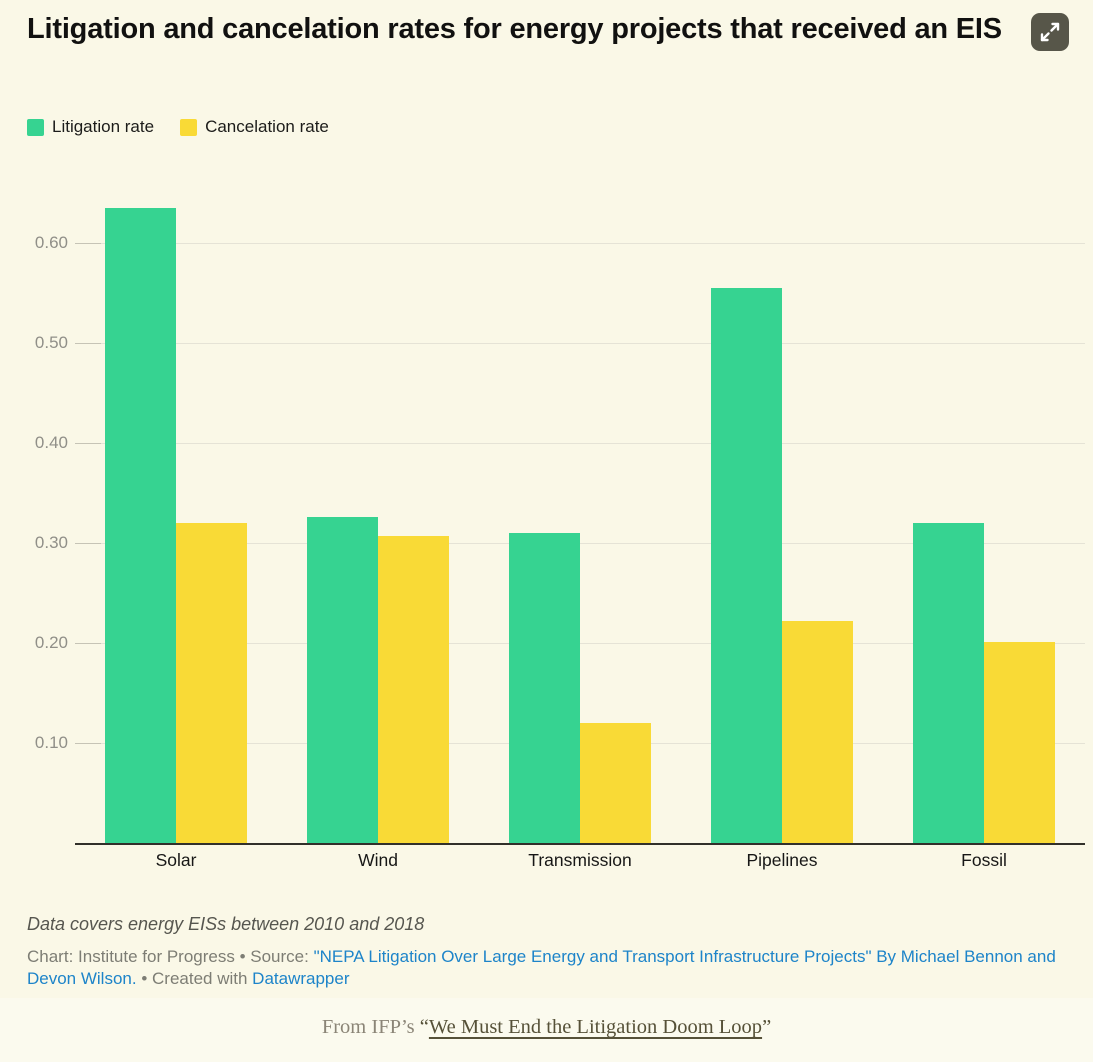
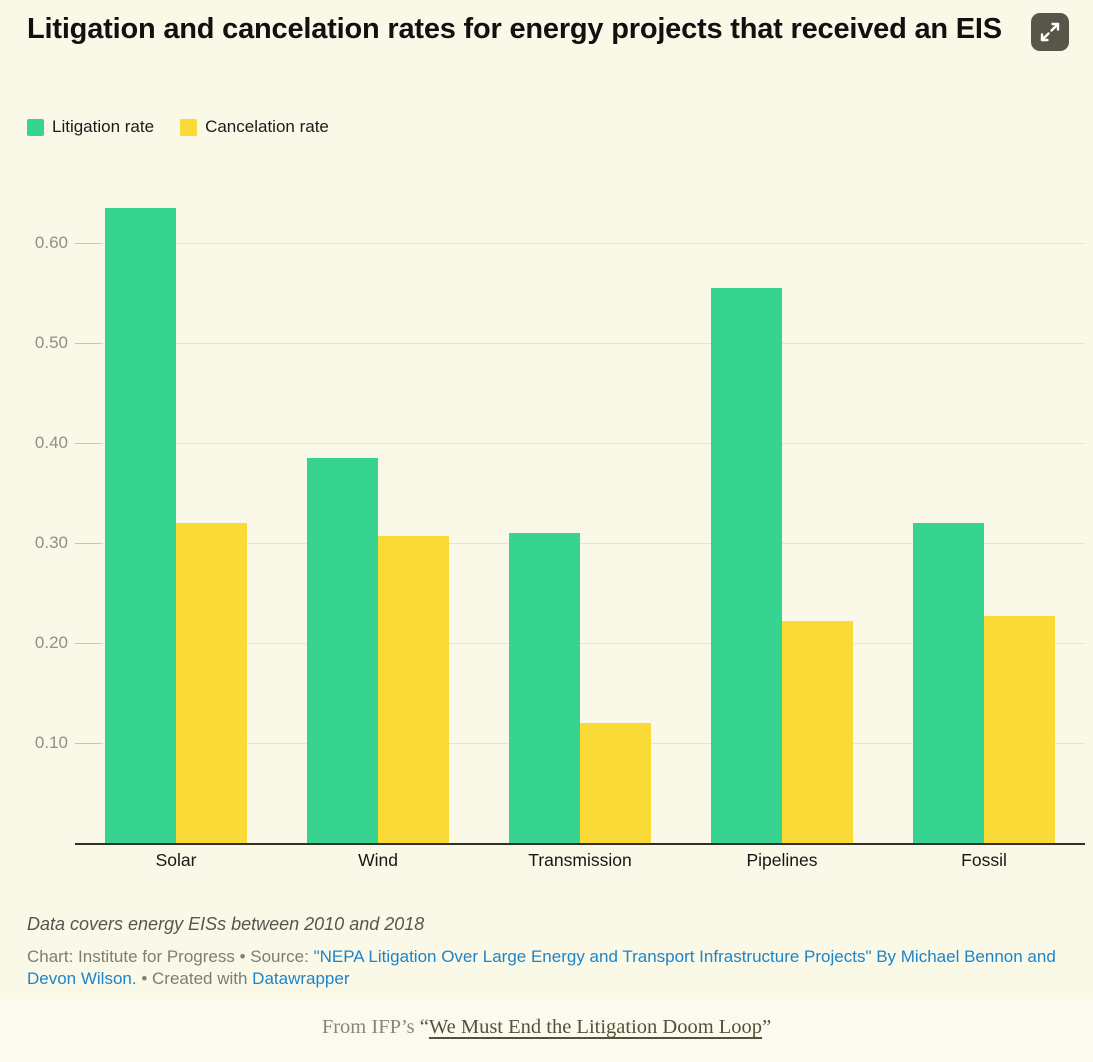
Litigation rate/Wind: 0.326 -> 0.385
Cancelation rate/Fossil: 0.201 -> 0.227
